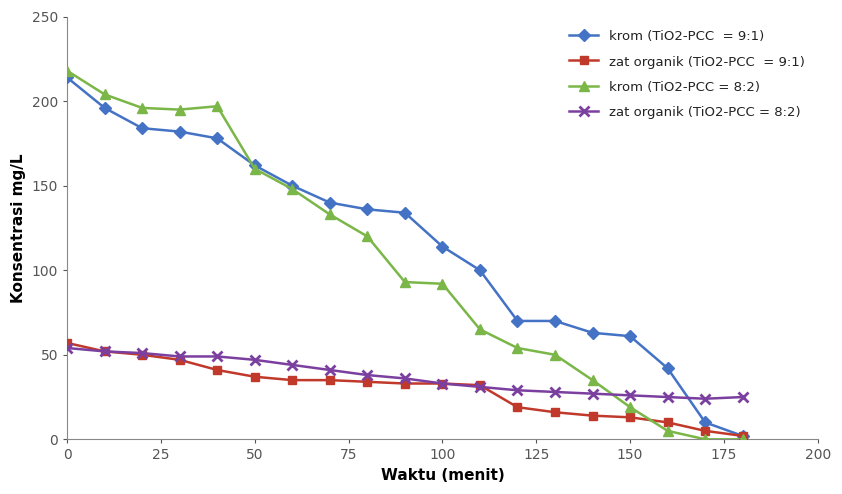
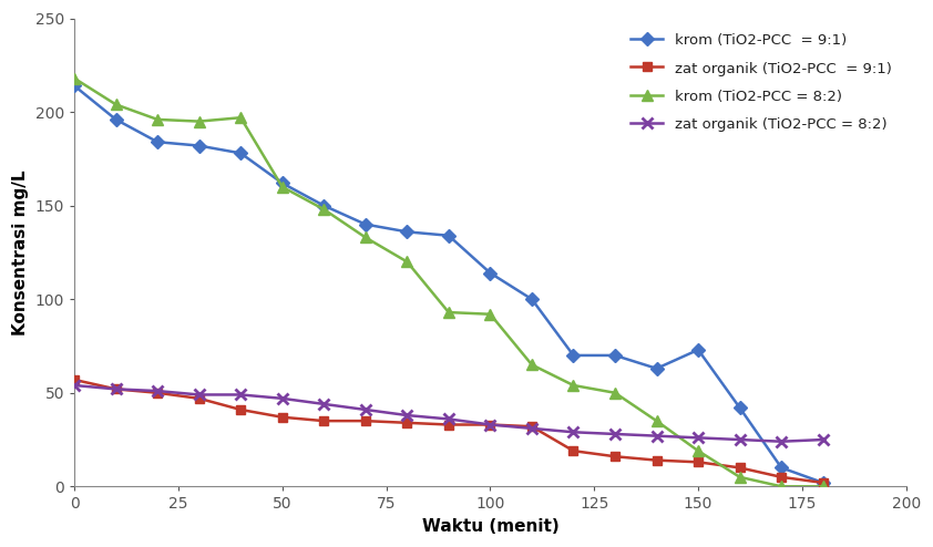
krom (TiO2-PCC = 9:1)/150: 61 -> 73
